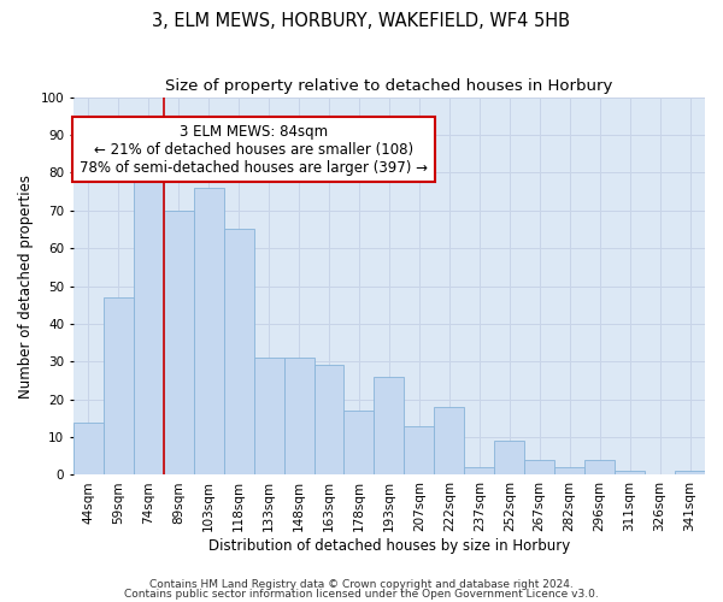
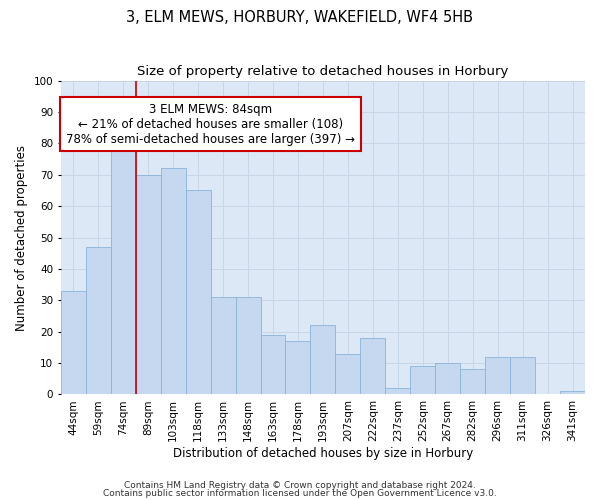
44sqm: 14 -> 33
103sqm: 76 -> 72
163sqm: 29 -> 19
193sqm: 26 -> 22
267sqm: 4 -> 10
282sqm: 2 -> 8
296sqm: 4 -> 12
311sqm: 1 -> 12
